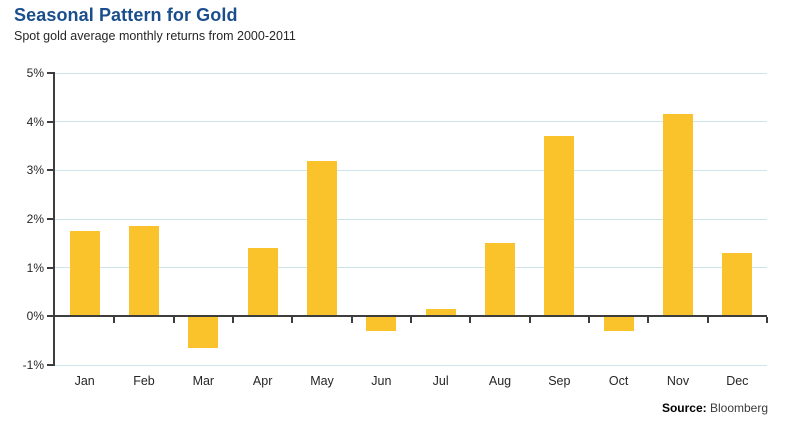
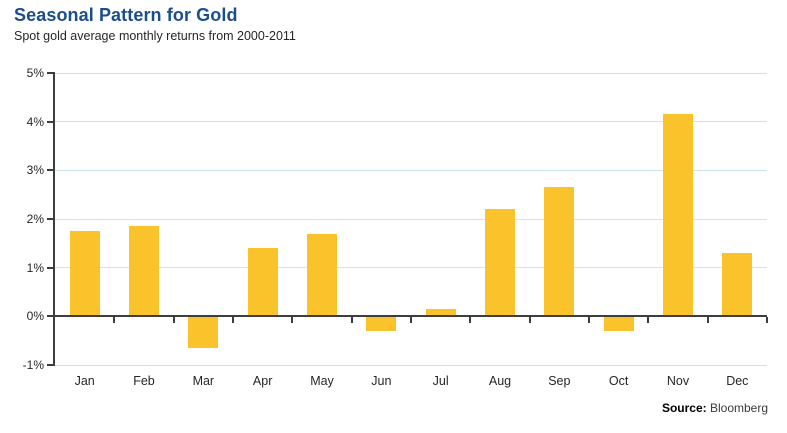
May: 3.2% -> 1.7%
Aug: 1.5% -> 2.2%
Sep: 3.7% -> 2.6%
